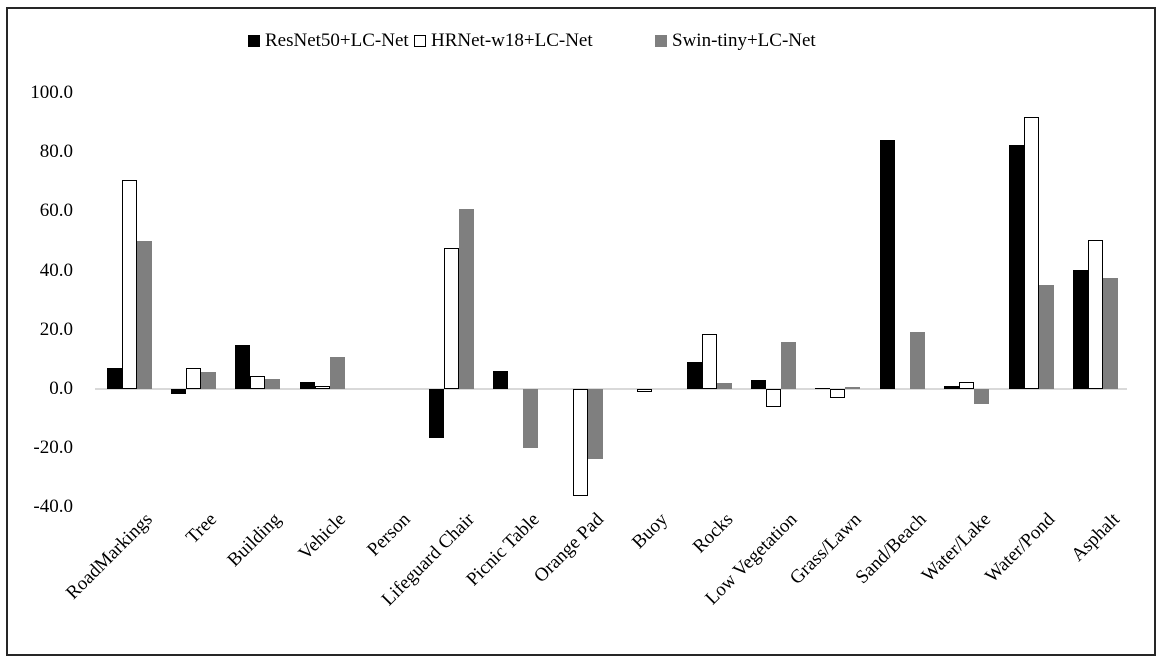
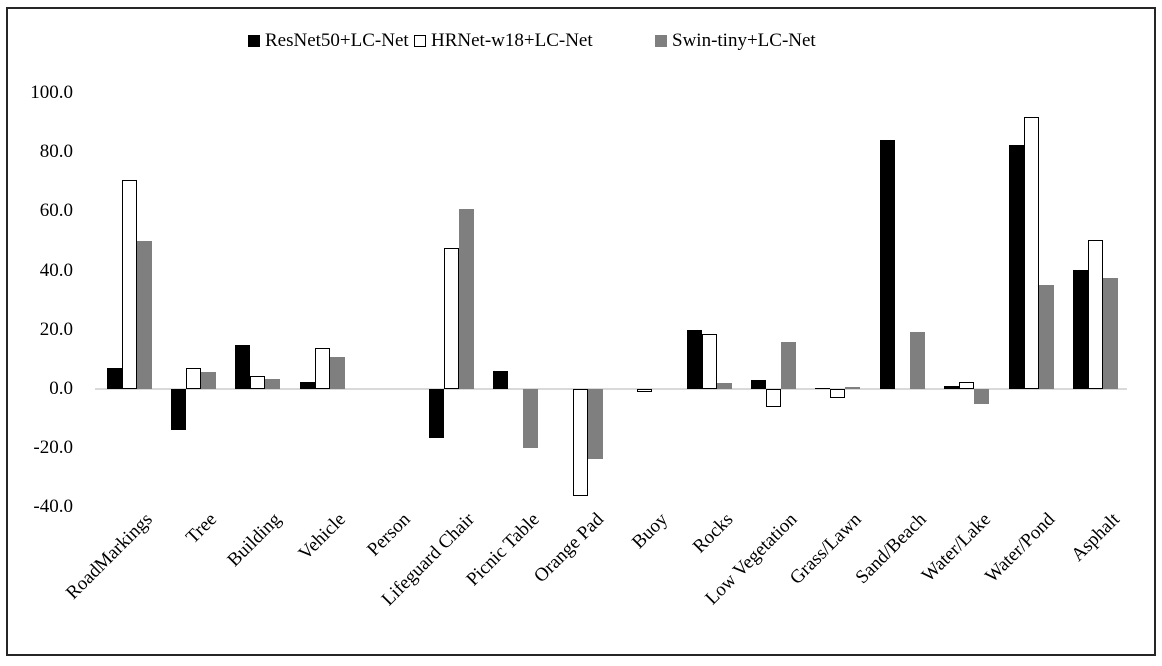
ResNet50+LC-Net/Tree: -2 -> -14
HRNet-w18+LC-Net/Vehicle: 1 -> 14
ResNet50+LC-Net/Rocks: 9 -> 20
